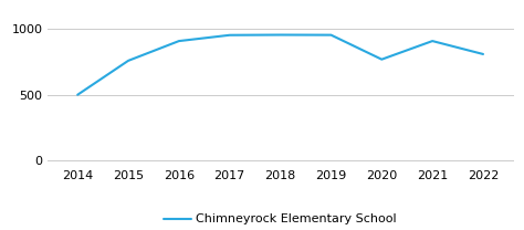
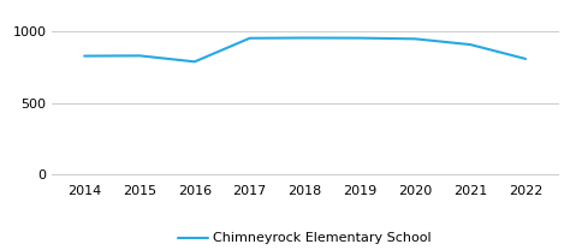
2014: 500 -> 830
2015: 760 -> 830
2016: 910 -> 790
2020: 770 -> 950
